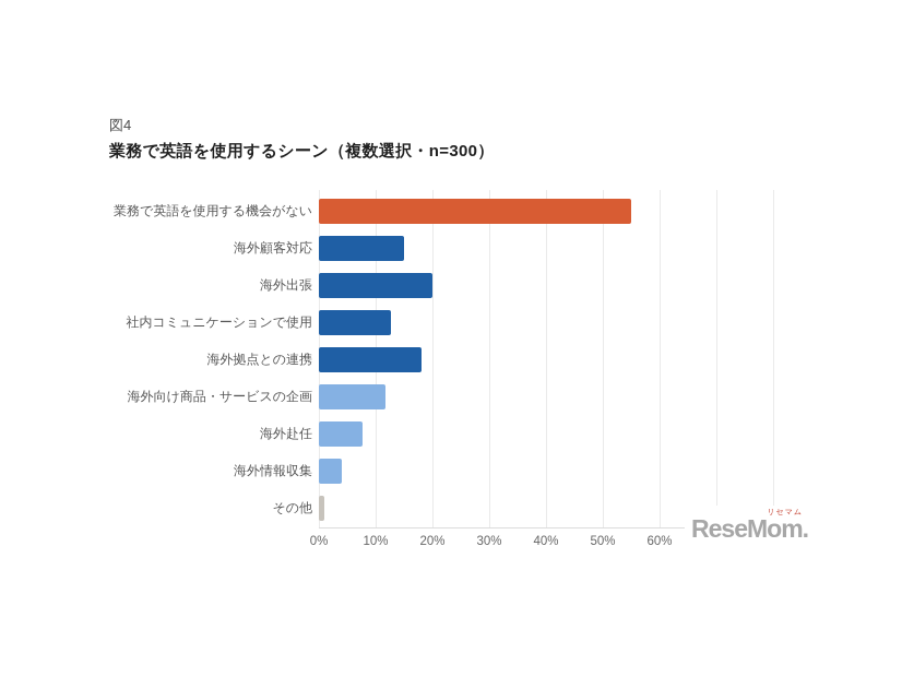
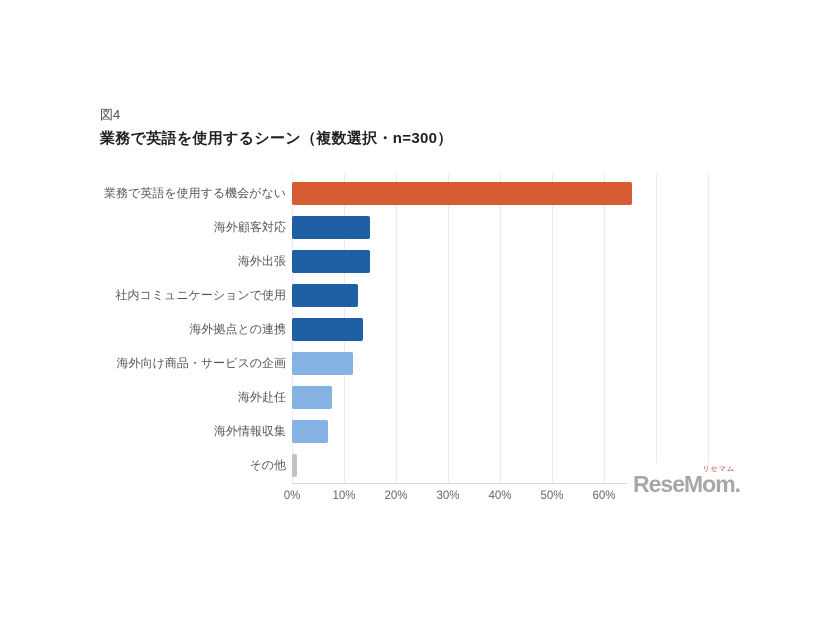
業務で英語を使用する機会がない: 55% -> 65%
海外出張: 20% -> 15%
海外拠点との連携: 18% -> 14%
海外情報収集: 4% -> 7%
